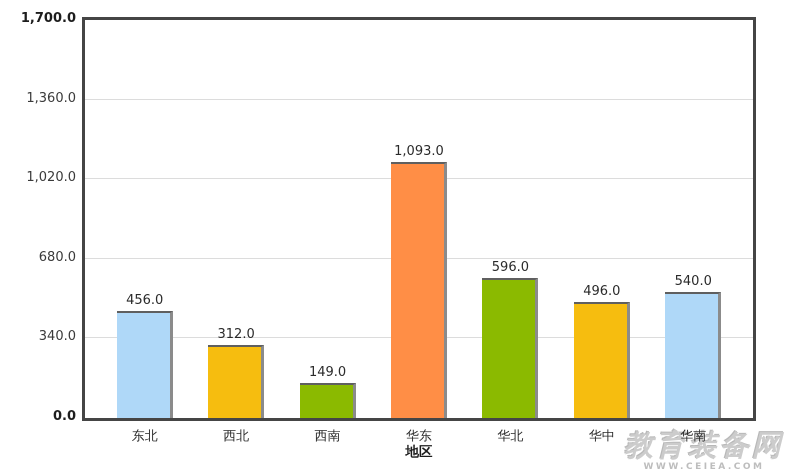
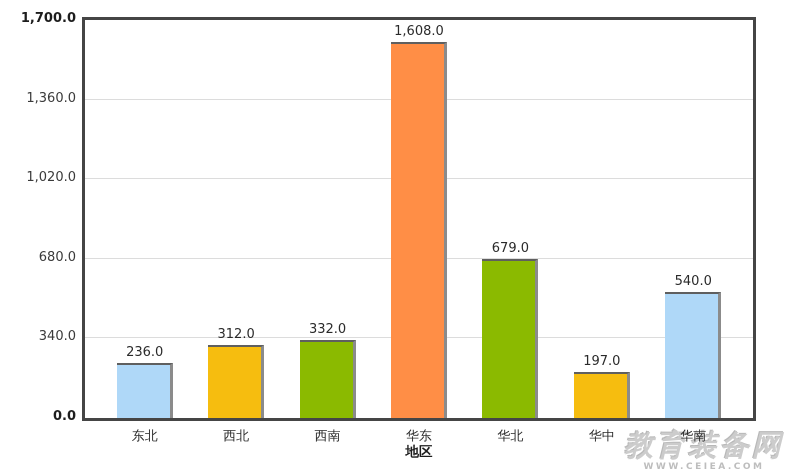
东北: 456.0 -> 236.0
西南: 149.0 -> 332.0
华东: 1,093.0 -> 1,608.0
华北: 596.0 -> 679.0
华中: 496.0 -> 197.0
